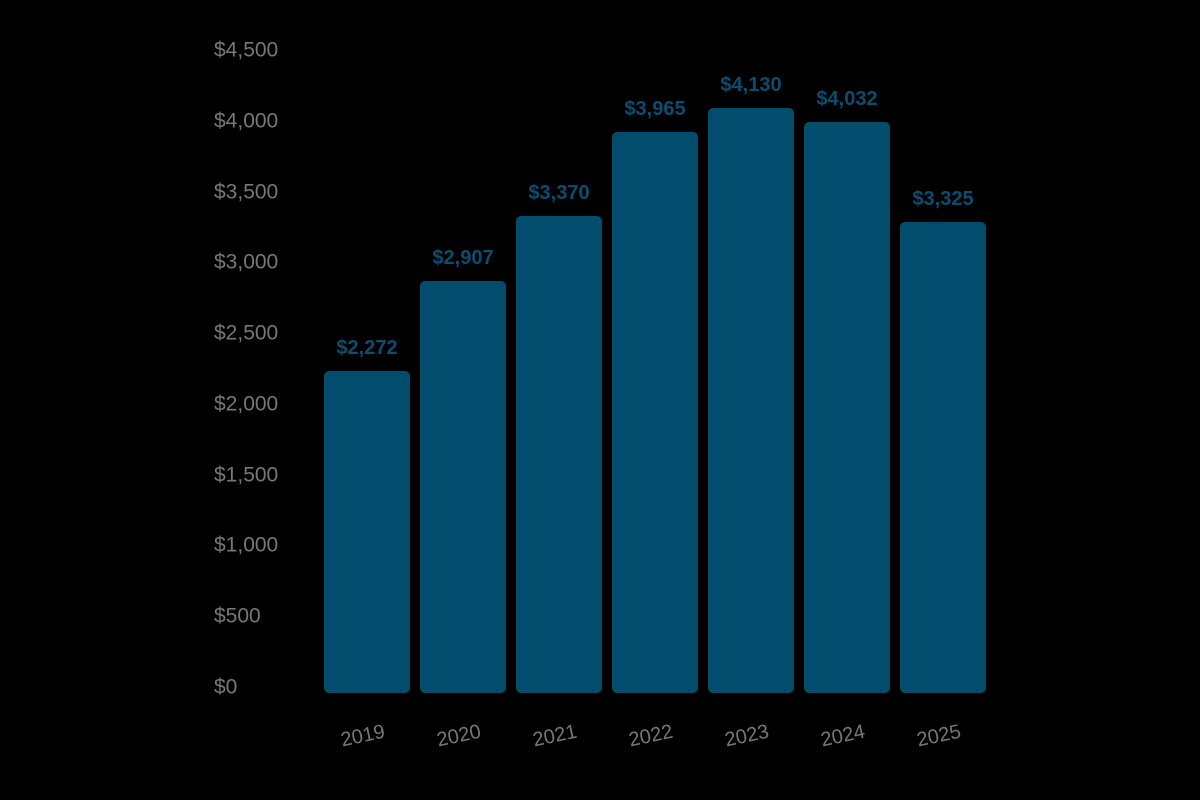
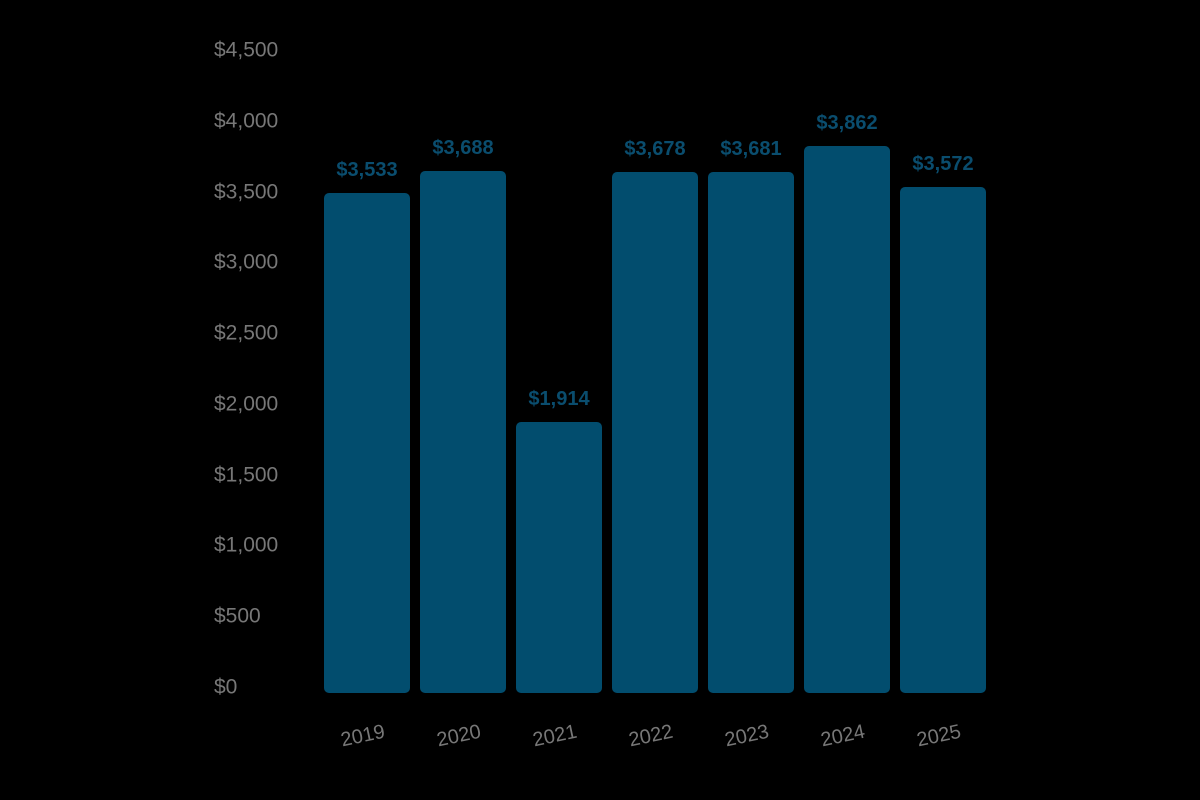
2019: $2,272 -> $3,533
2020: $2,907 -> $3,688
2021: $3,370 -> $1,914
2022: $3,965 -> $3,678
2023: $4,130 -> $3,681
2024: $4,032 -> $3,862
2025: $3,325 -> $3,572
